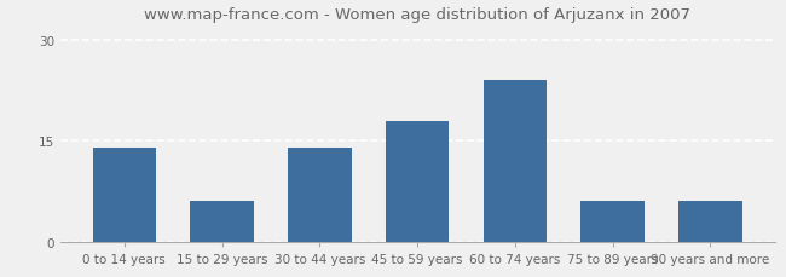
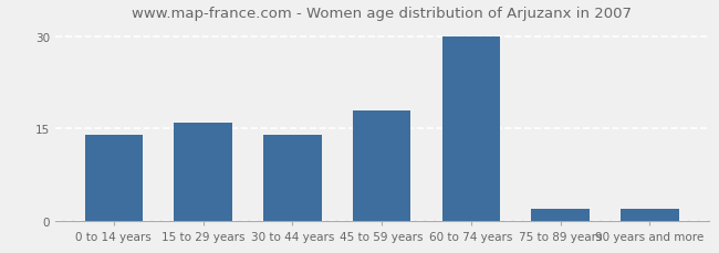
15 to 29 years: 6 -> 16
60 to 74 years: 24 -> 30
75 to 89 years: 6 -> 2
90 years and more: 6 -> 2
